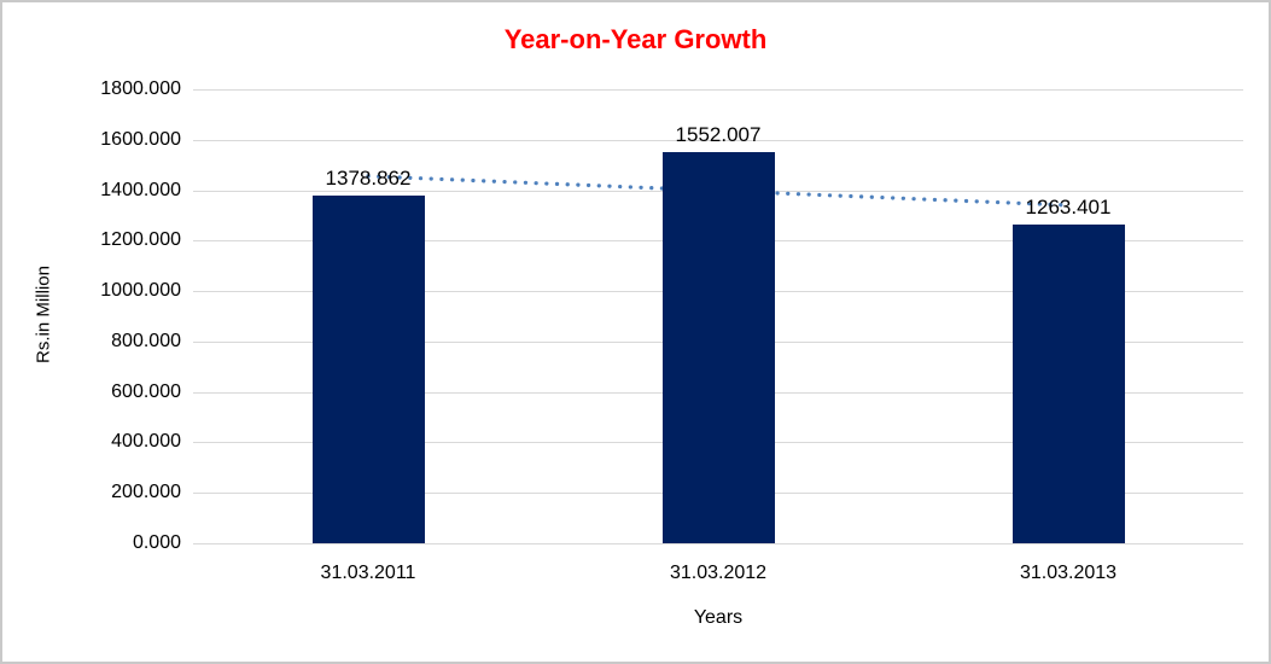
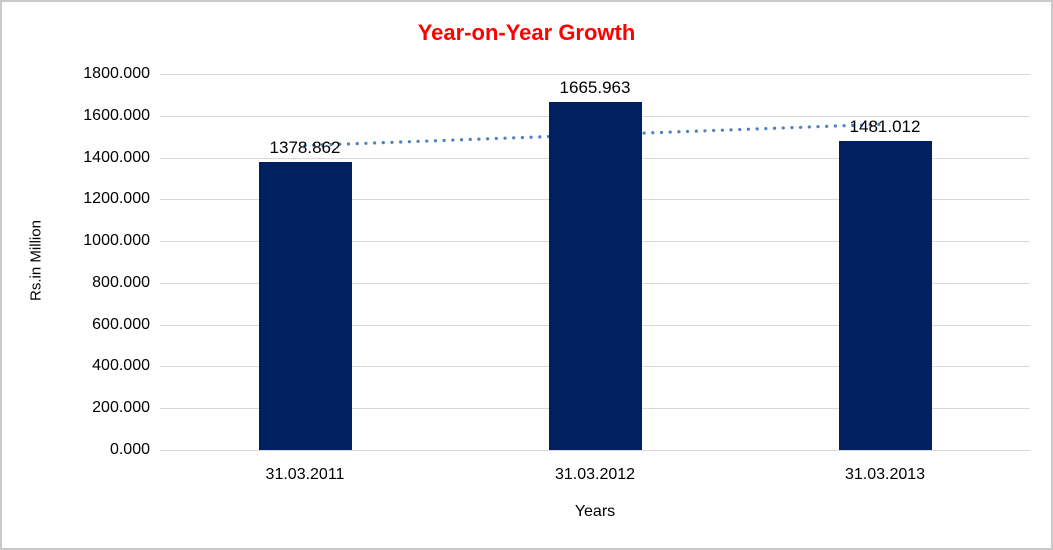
31.03.2012: 1552.007 -> 1665.963
31.03.2013: 1263.401 -> 1481.012
